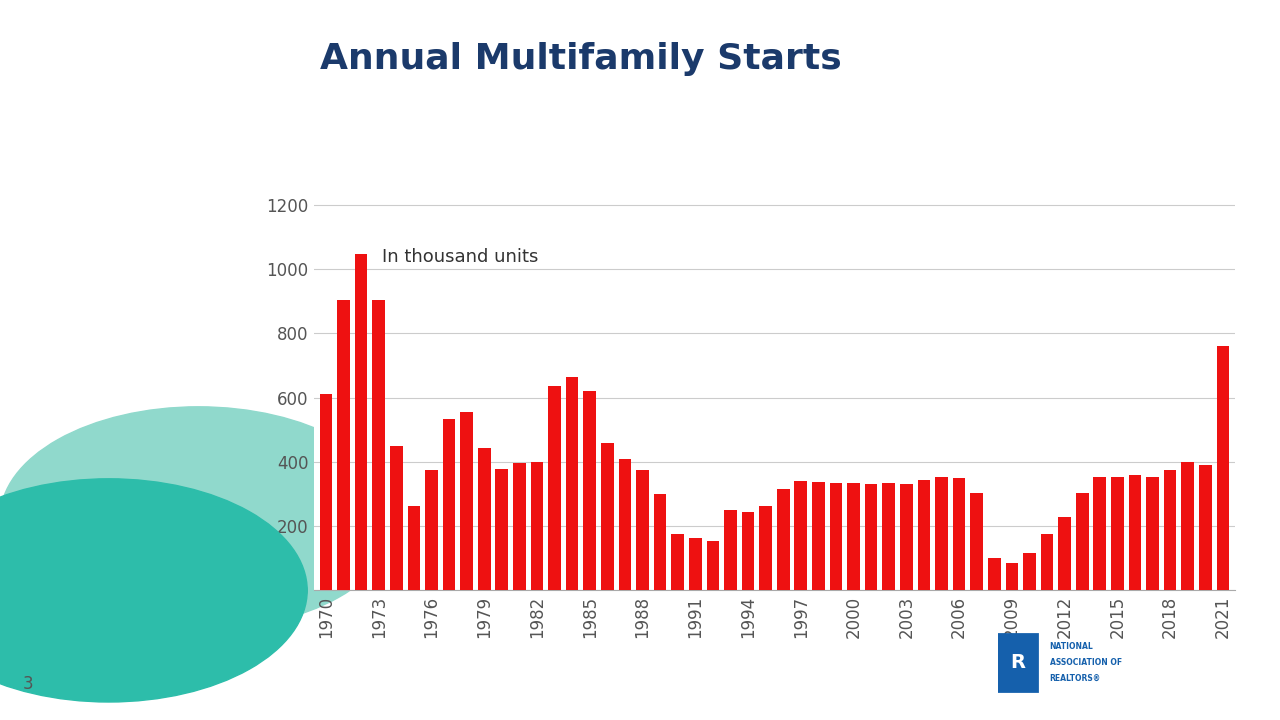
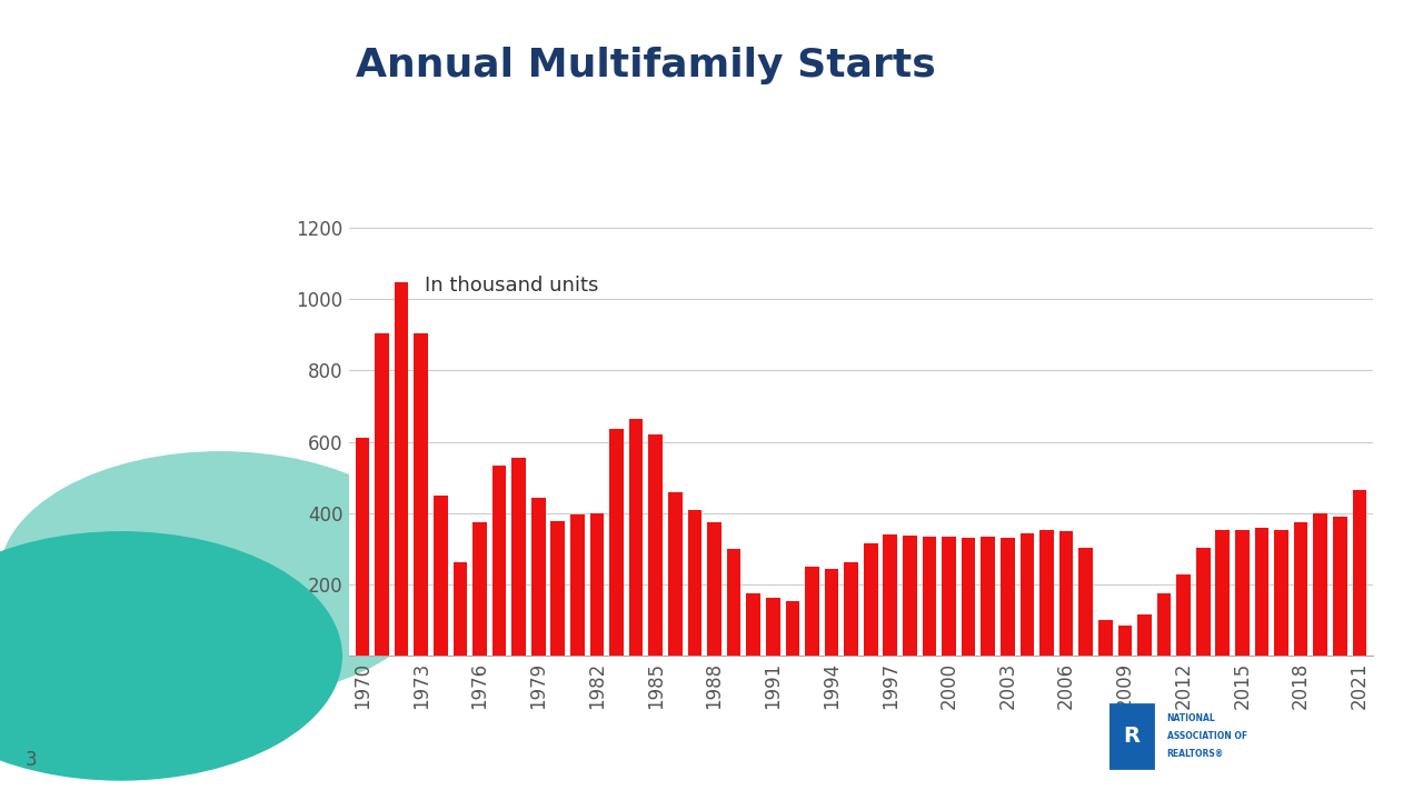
2021: 760 -> 465
